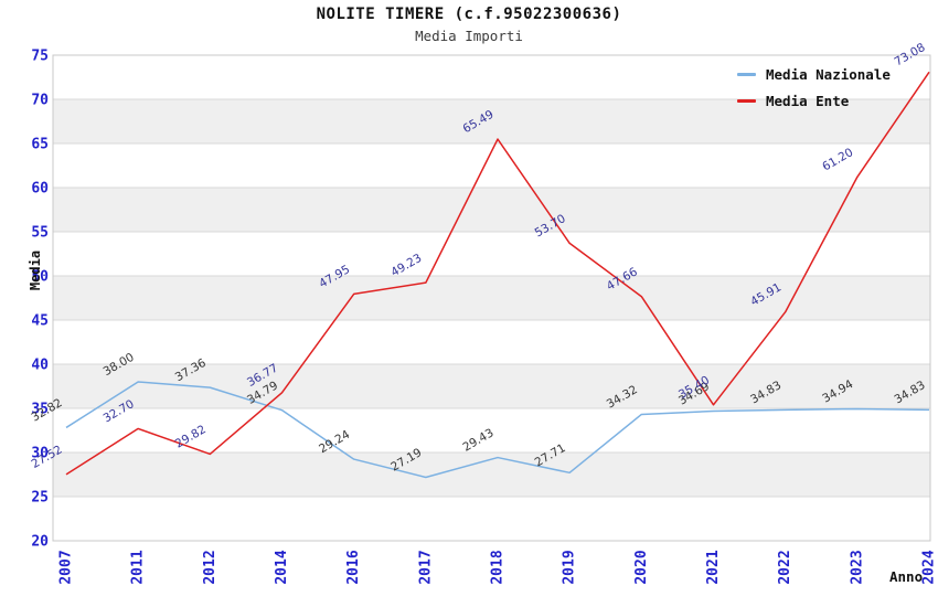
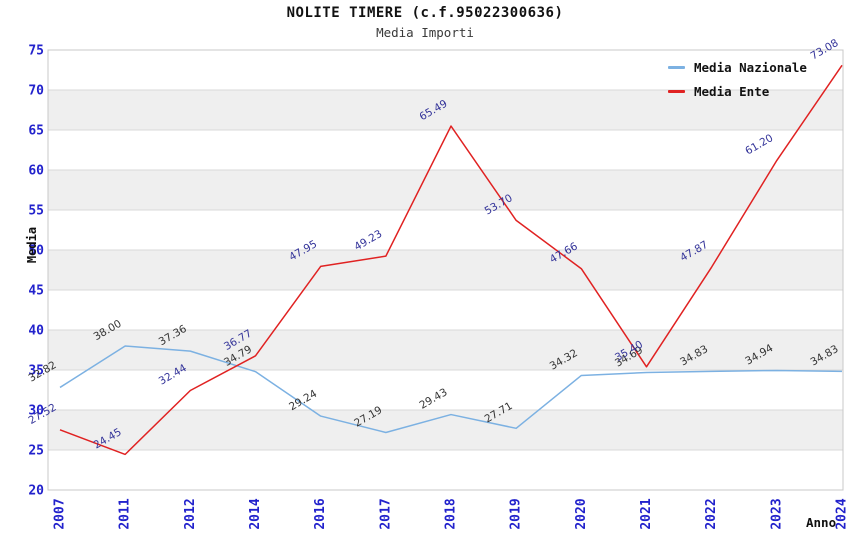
Media Ente/2011: 32.70 -> 24.45
Media Ente/2012: 29.82 -> 32.44
Media Ente/2022: 45.91 -> 47.87
